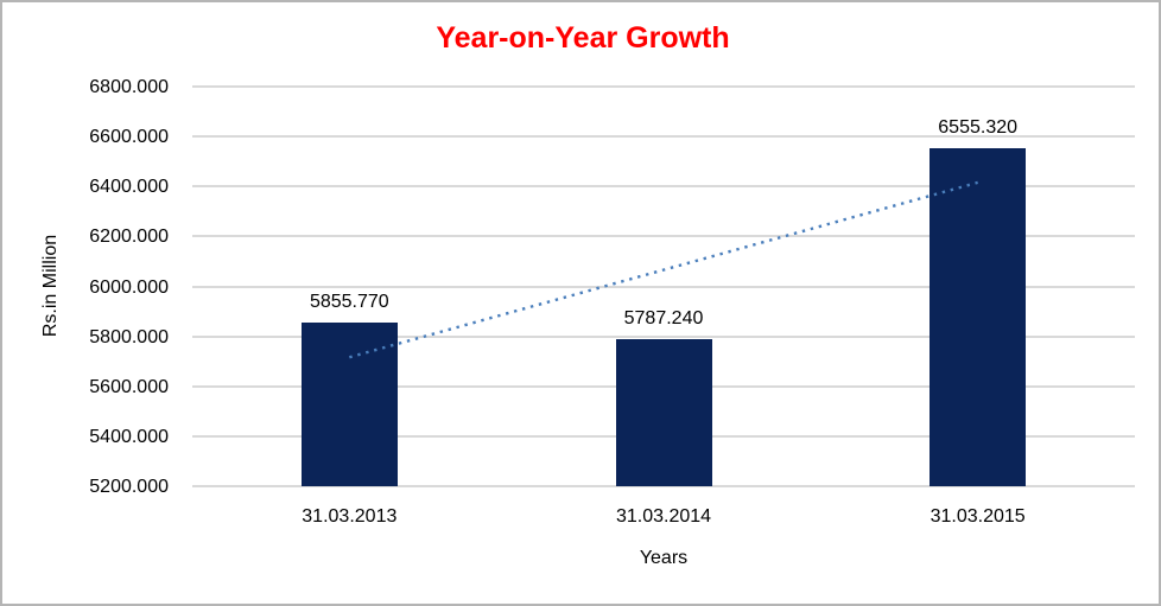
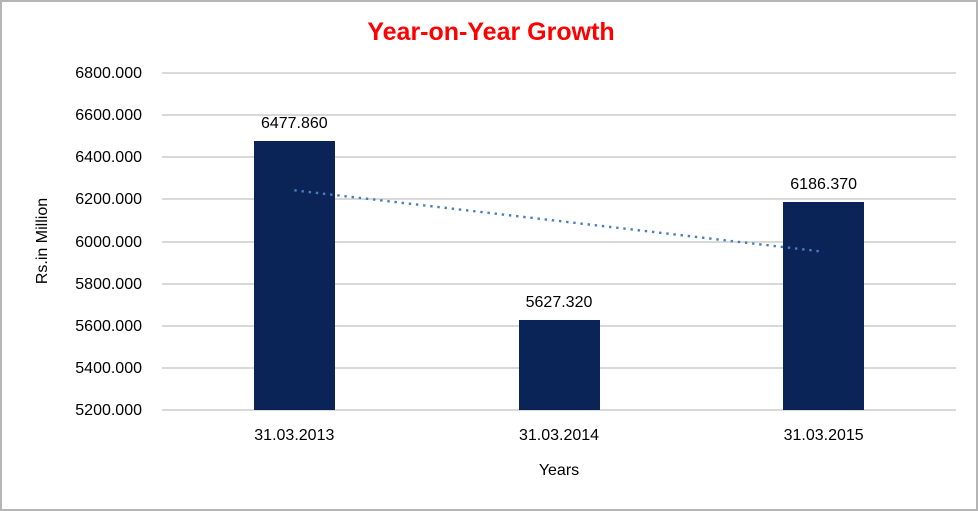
31.03.2013: 5855.770 -> 6477.860
31.03.2014: 5787.240 -> 5627.320
31.03.2015: 6555.320 -> 6186.370
